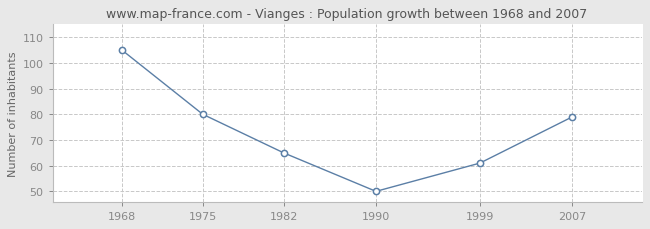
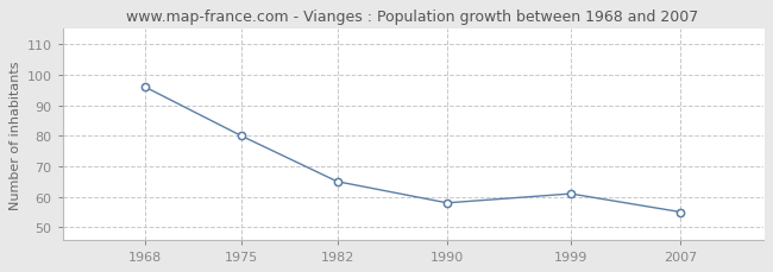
1968: 105 -> 96
1990: 50 -> 58
2007: 79 -> 55
